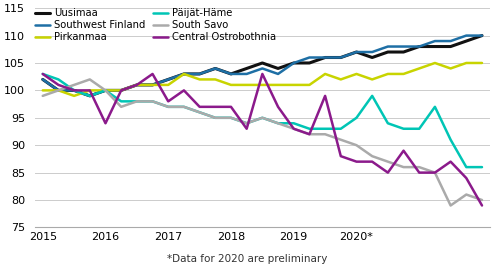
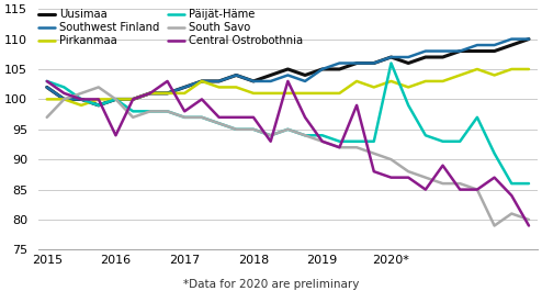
South Savo/2015: 99 -> 97
Päijät-Häme/2020*: 95 -> 106
